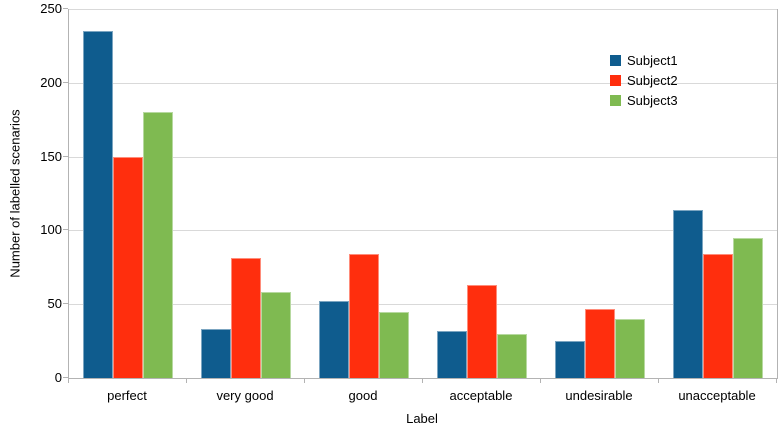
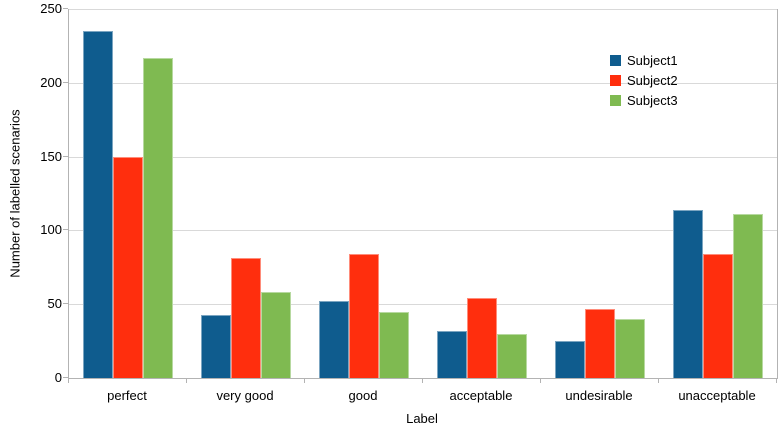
Subject3/perfect: 180 -> 217
Subject1/very good: 33 -> 43
Subject2/acceptable: 63 -> 54
Subject3/unacceptable: 95 -> 111
